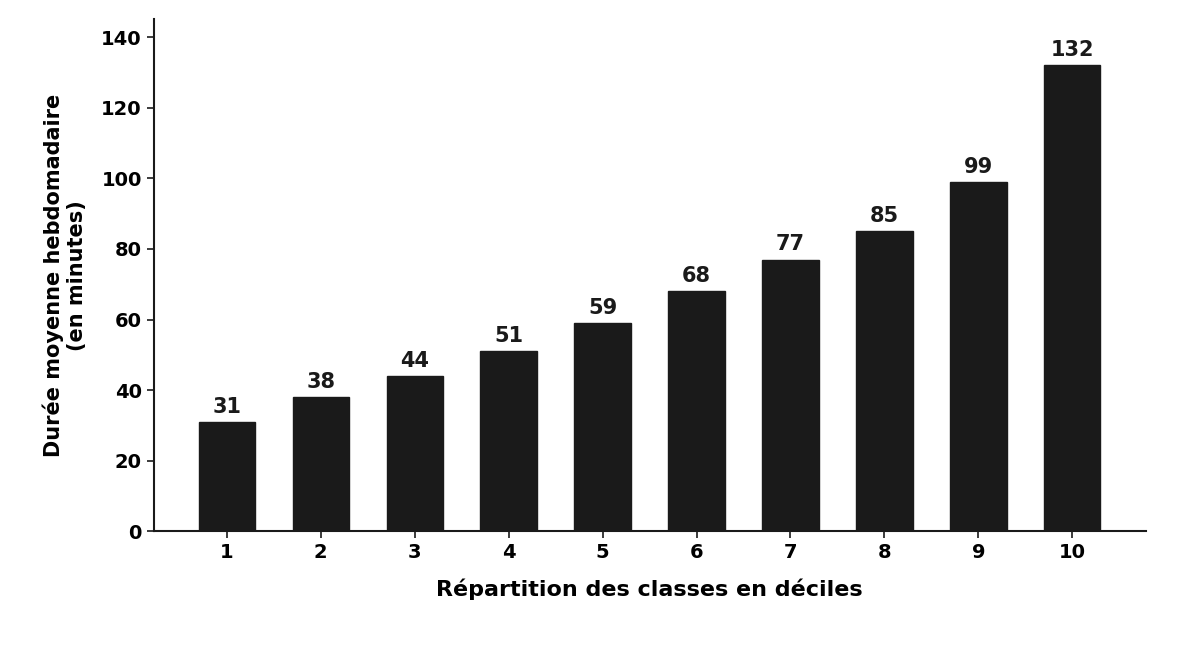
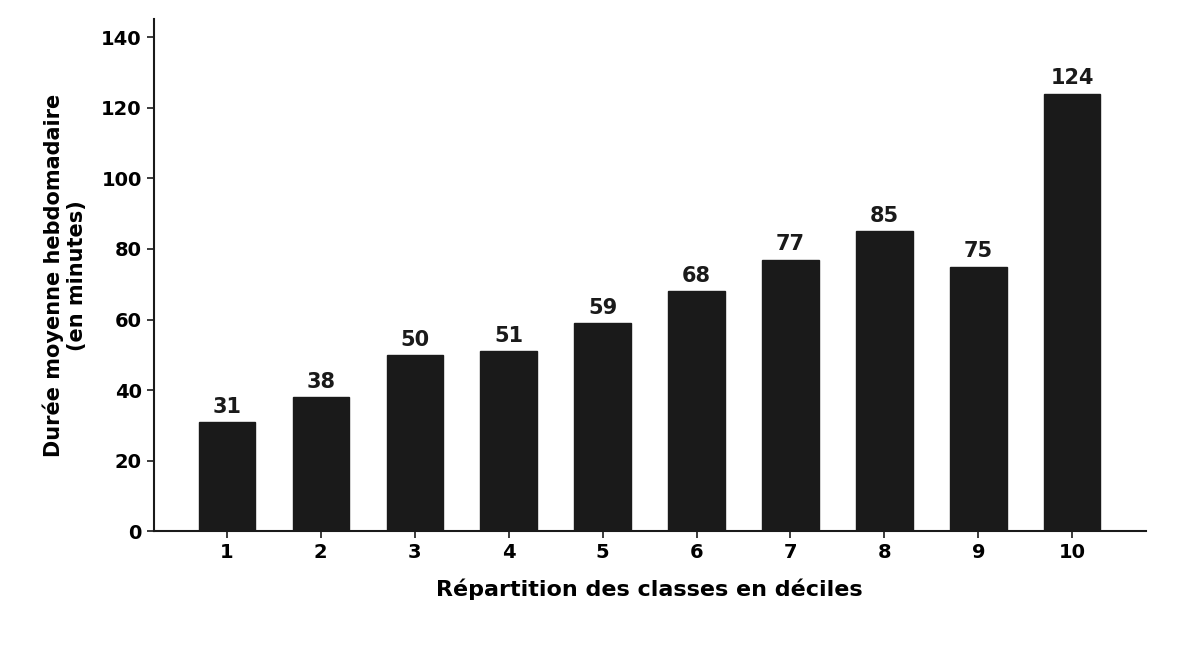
3: 44 -> 50
9: 99 -> 75
10: 132 -> 124
